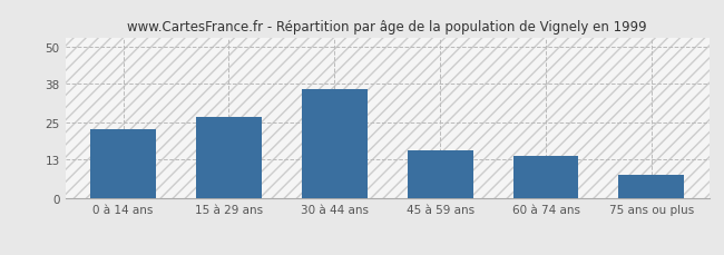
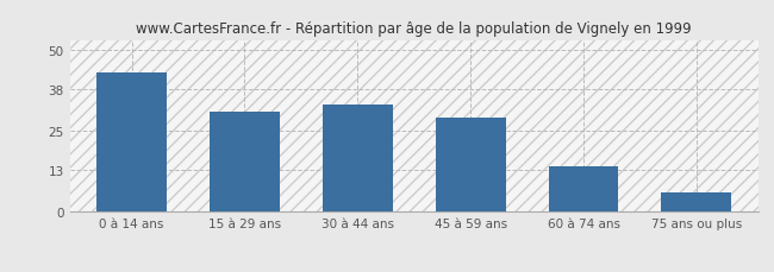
0 à 14 ans: 23 -> 43
15 à 29 ans: 27 -> 31
30 à 44 ans: 36 -> 33
45 à 59 ans: 16 -> 29
75 ans ou plus: 8 -> 6
